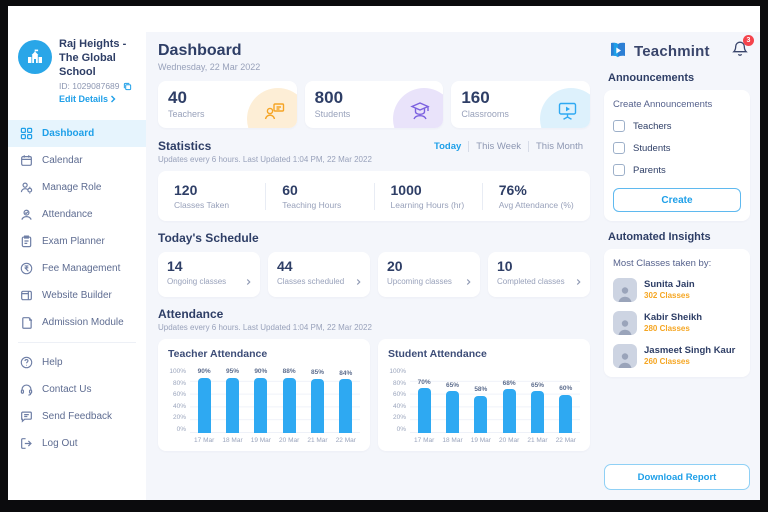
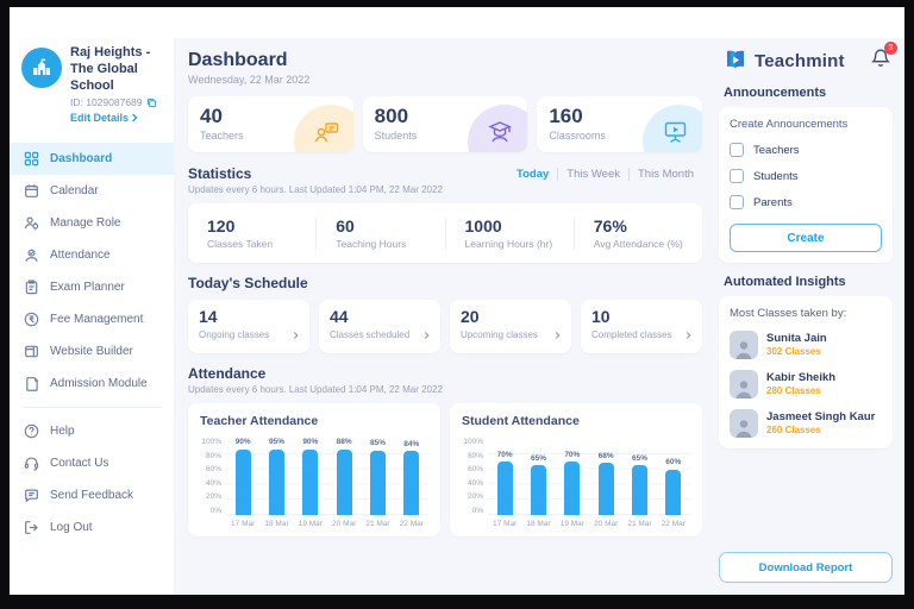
Student Attendance/19 Mar: 58% -> 70%
